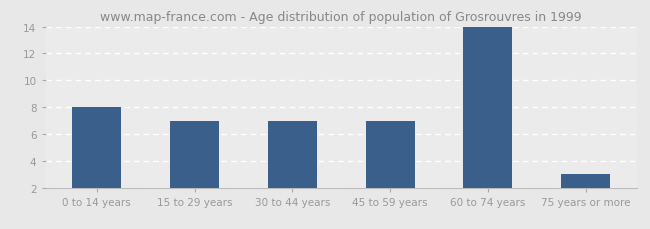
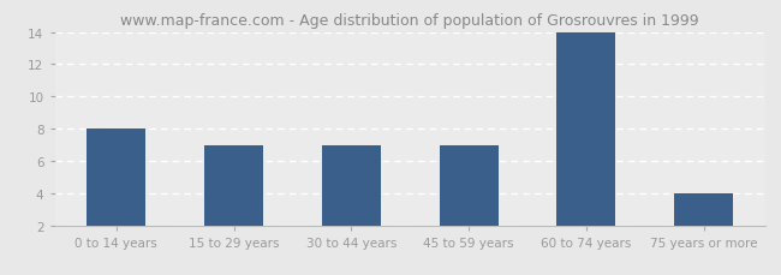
75 years or more: 3 -> 4
